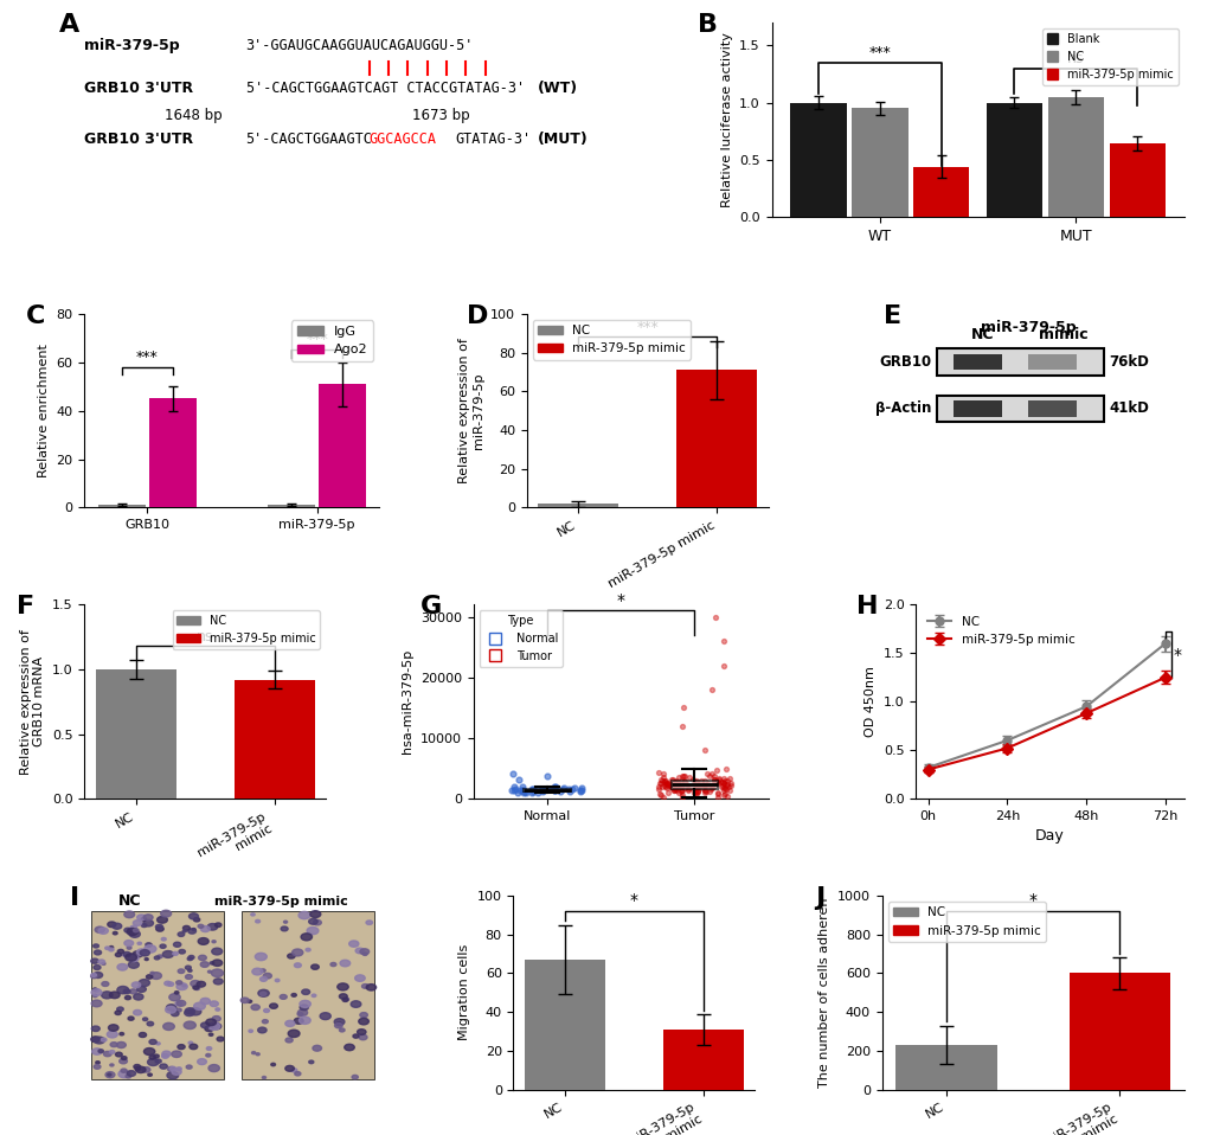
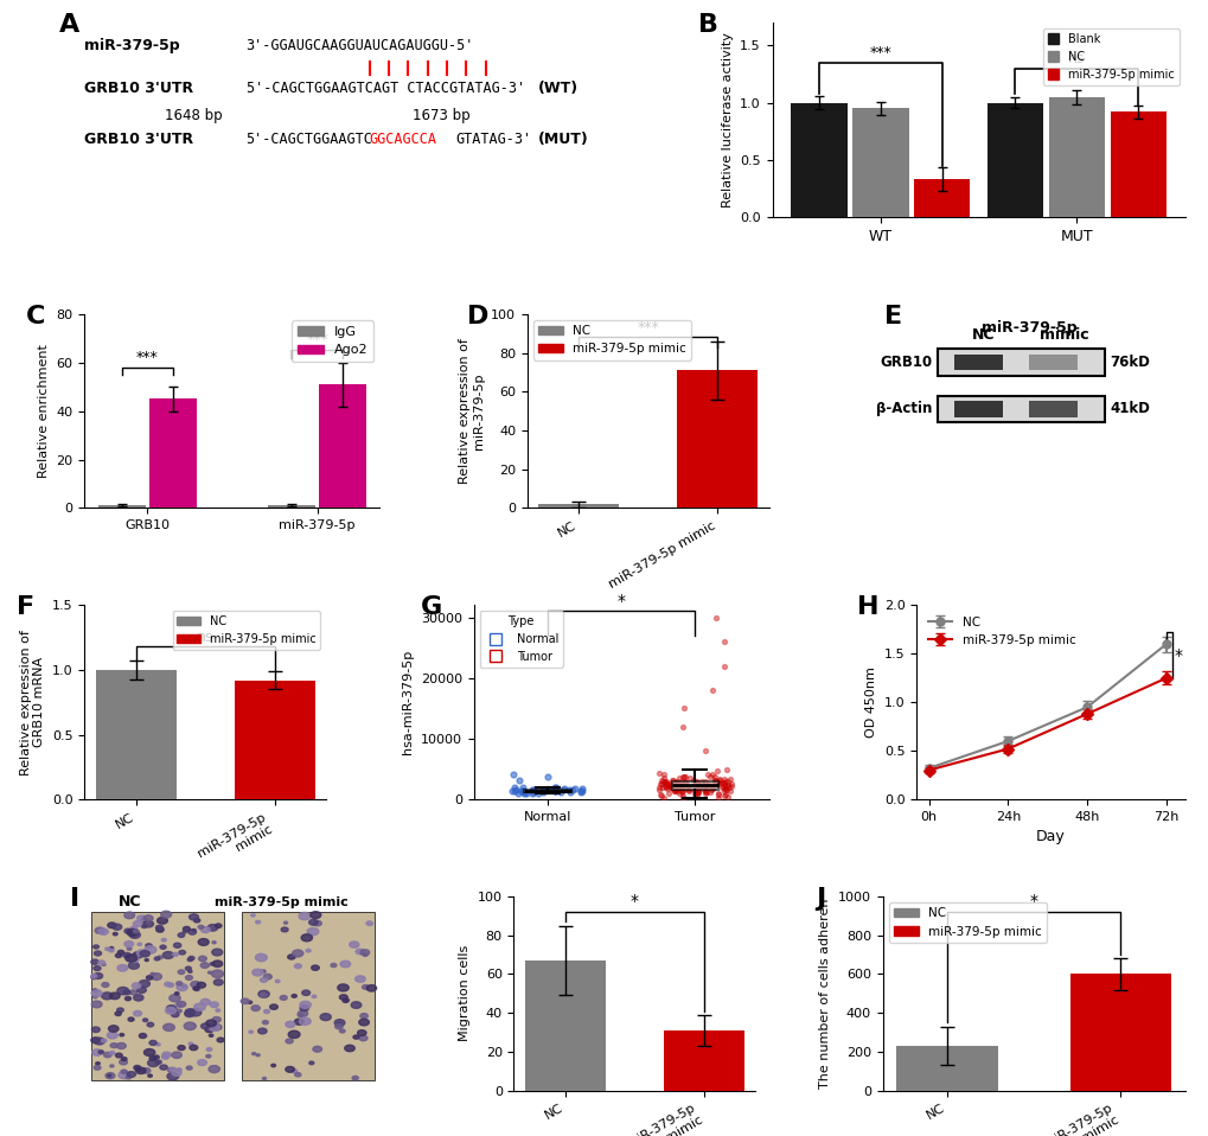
miR-379-5p mimic/WT: 0.44 -> 0.33
miR-379-5p mimic/MUT: 0.64 -> 0.92
